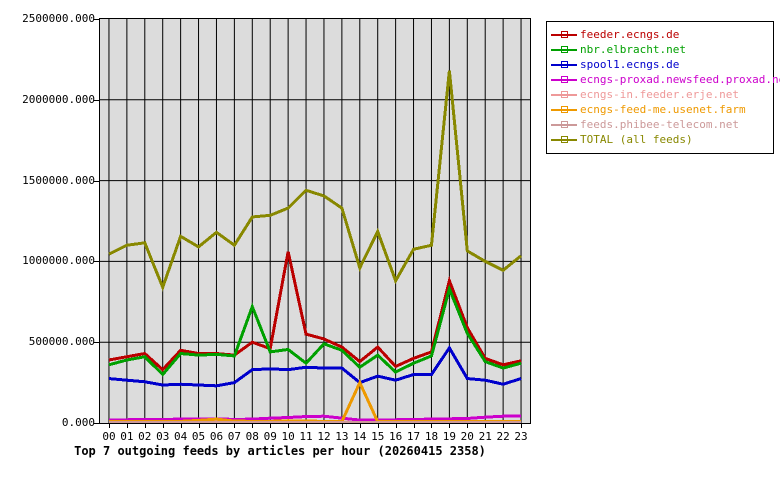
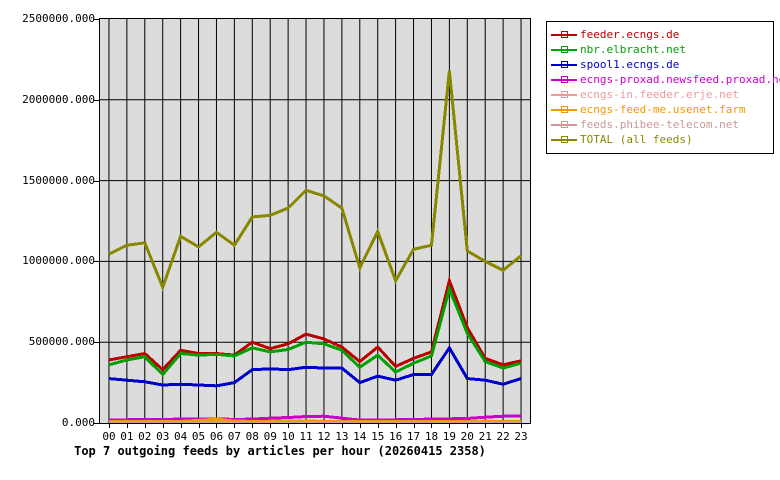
nbr.elbracht.net/08: 720000 -> 460000
feeder.ecngs.de/10: 1060000 -> 490000
nbr.elbracht.net/11: 370000 -> 500000
ecngs-feed-me.usenet.farm/14: 250000 -> 10000
